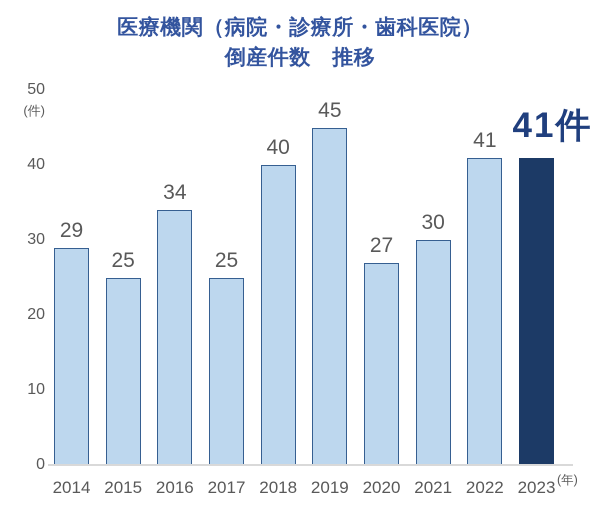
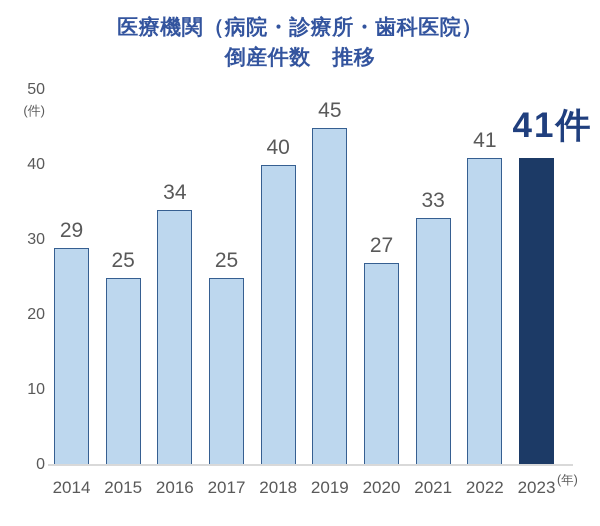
2021: 30 -> 33
